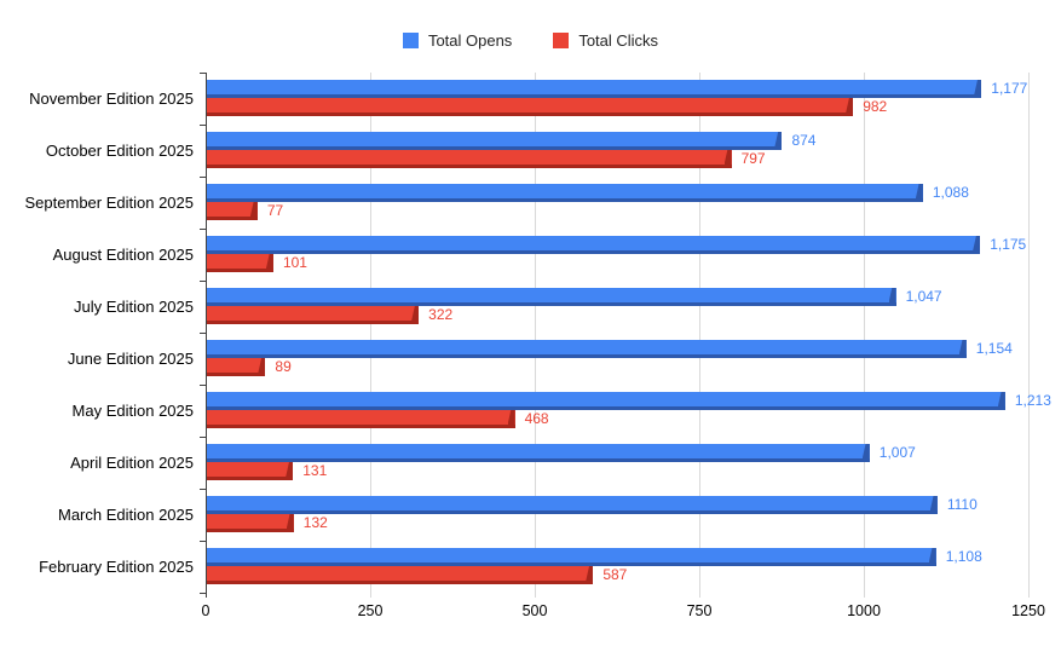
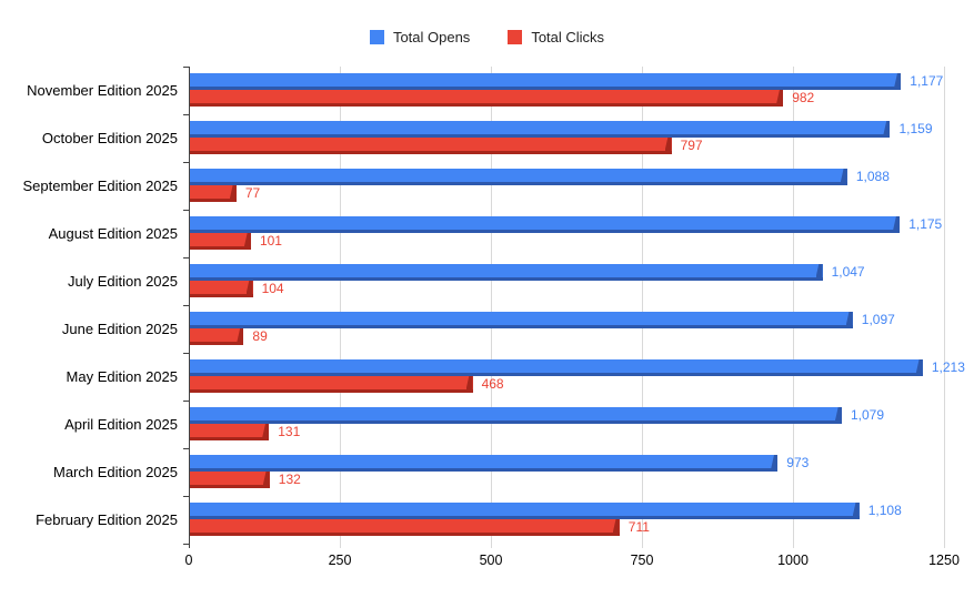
Total Opens/October Edition 2025: 874 -> 1,159
Total Clicks/July Edition 2025: 322 -> 104
Total Opens/June Edition 2025: 1,154 -> 1,097
Total Opens/April Edition 2025: 1,007 -> 1,079
Total Opens/March Edition 2025: 1110 -> 973
Total Clicks/February Edition 2025: 587 -> 711
